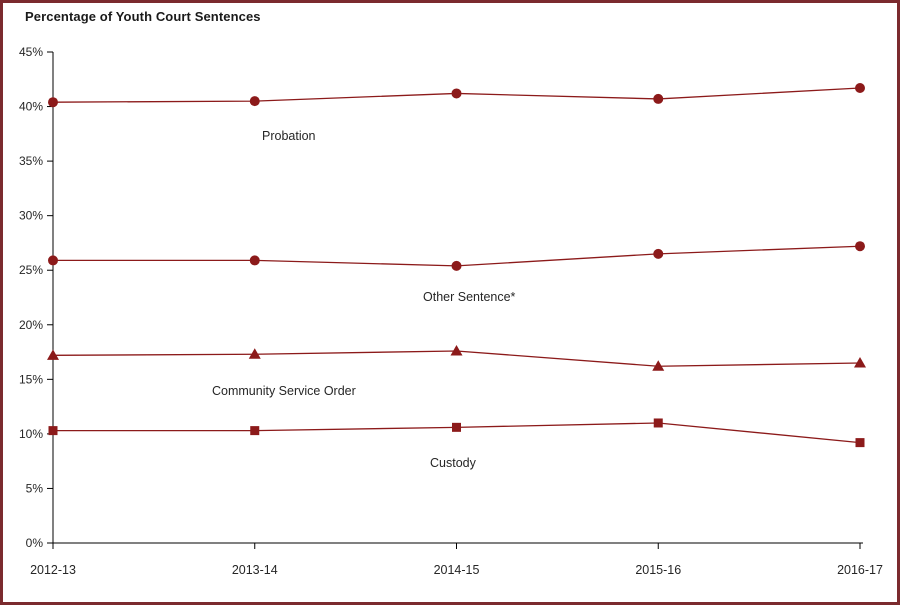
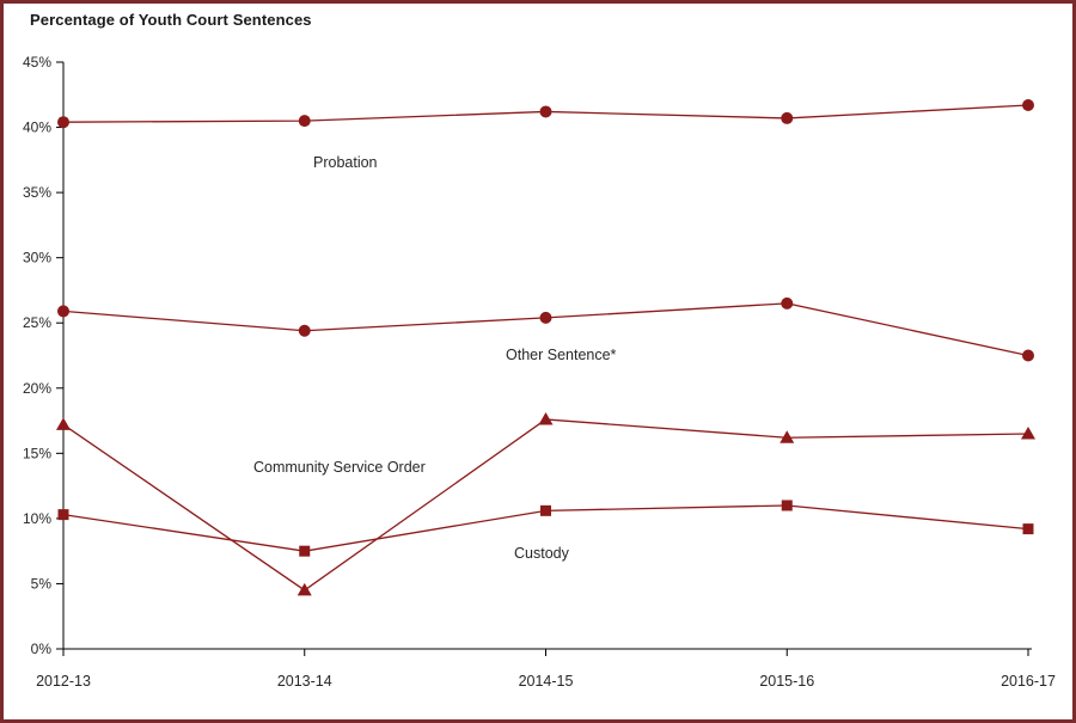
Other Sentence*/2013-14: 25.9% -> 24.4%
Community Service Order/2013-14: 17.3% -> 4.5%
Custody/2013-14: 10.3% -> 7.5%
Other Sentence*/2016-17: 27.2% -> 22.5%
